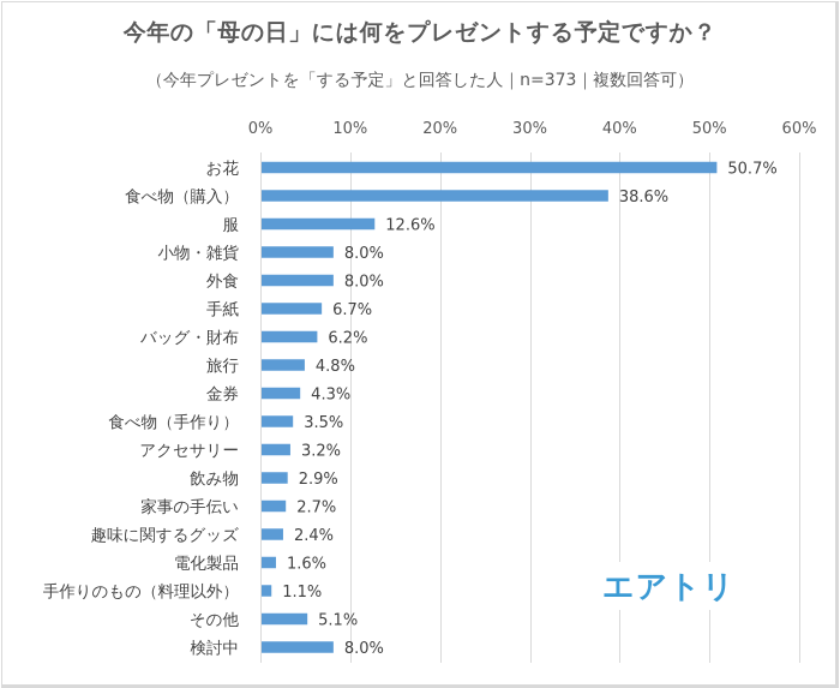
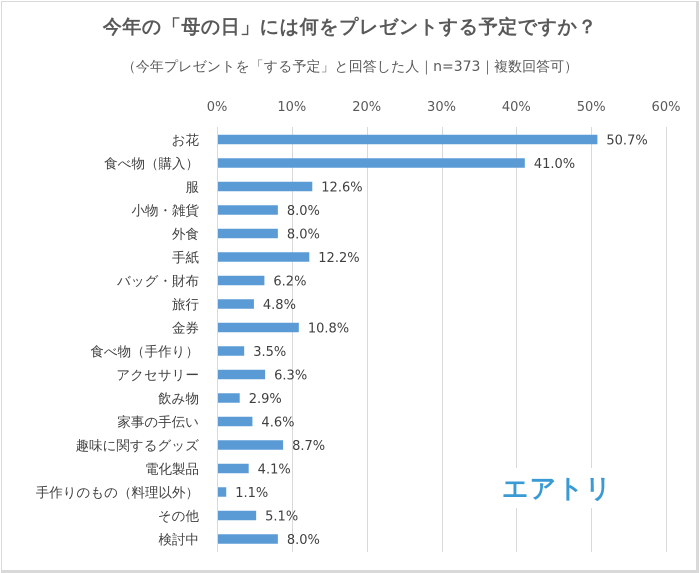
食べ物（購入）: 38.6% -> 41.0%
手紙: 6.7% -> 12.2%
金券: 4.3% -> 10.8%
アクセサリー: 3.2% -> 6.3%
家事の手伝い: 2.7% -> 4.6%
趣味に関するグッズ: 2.4% -> 8.7%
電化製品: 1.6% -> 4.1%
